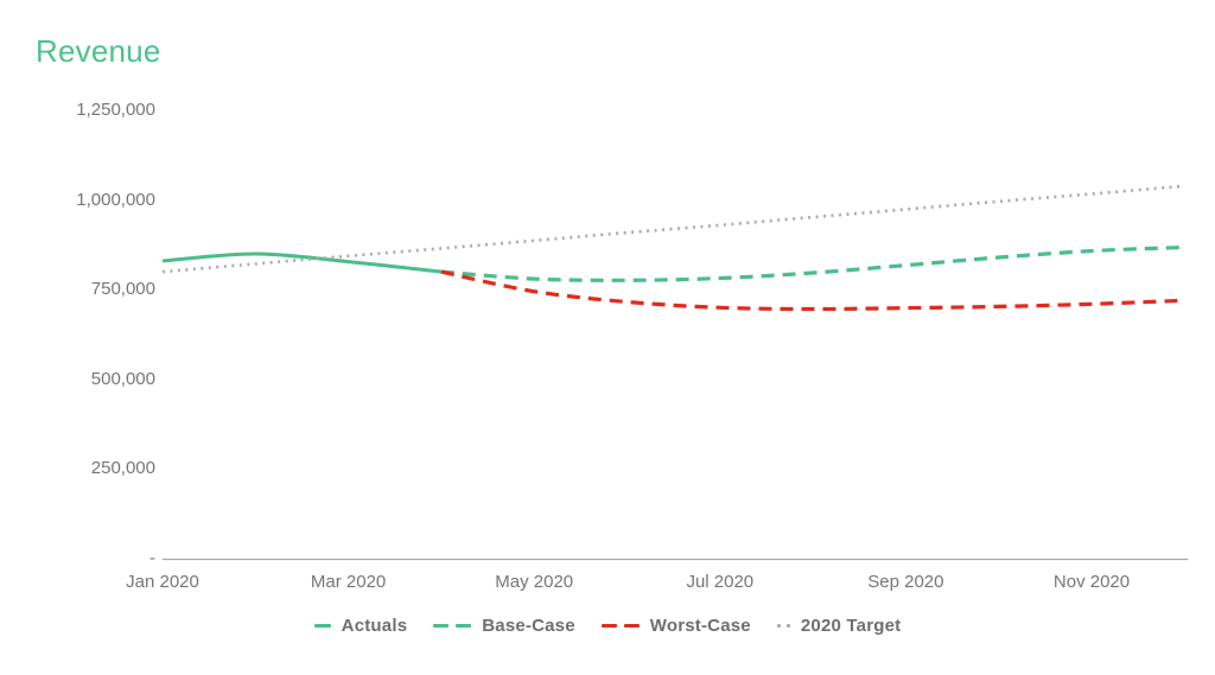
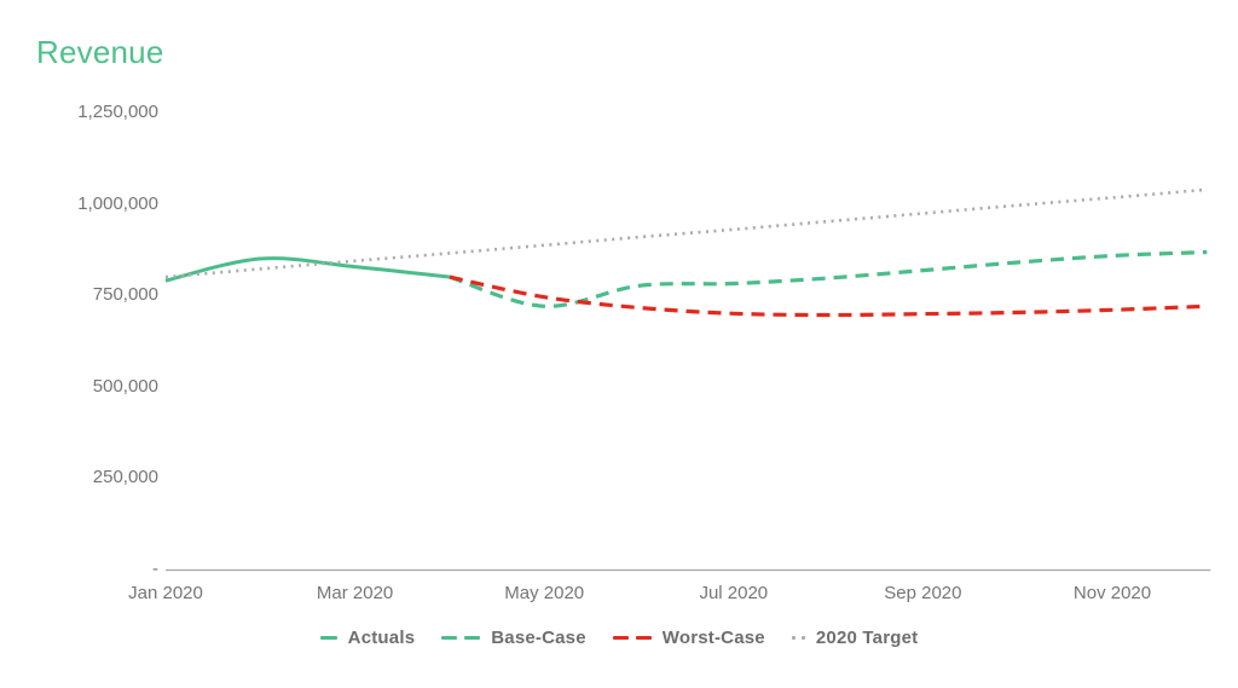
Actuals/Jan 2020: 830000 -> 790000
Base-Case/May 2020: 780000 -> 720000
